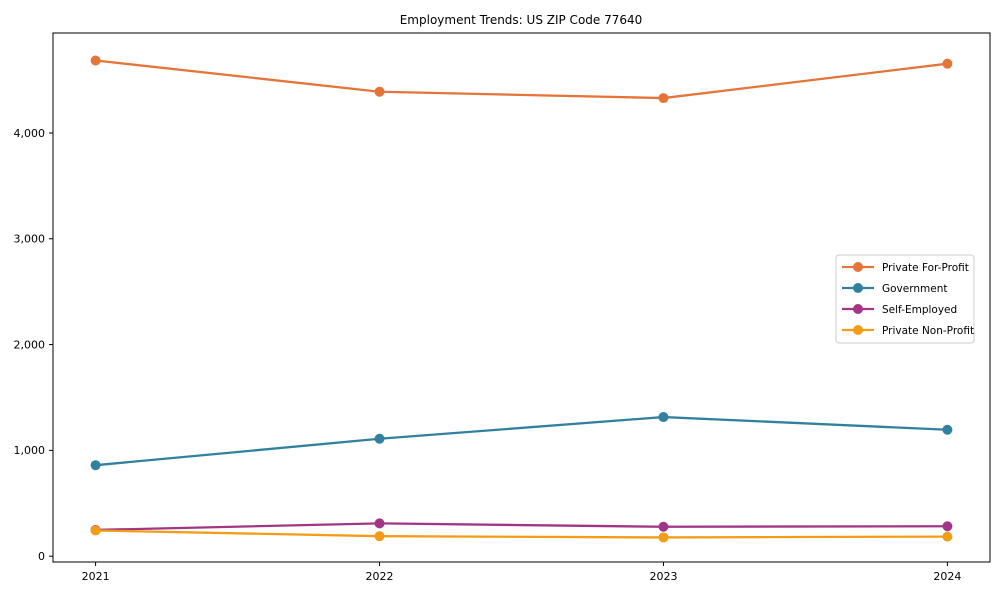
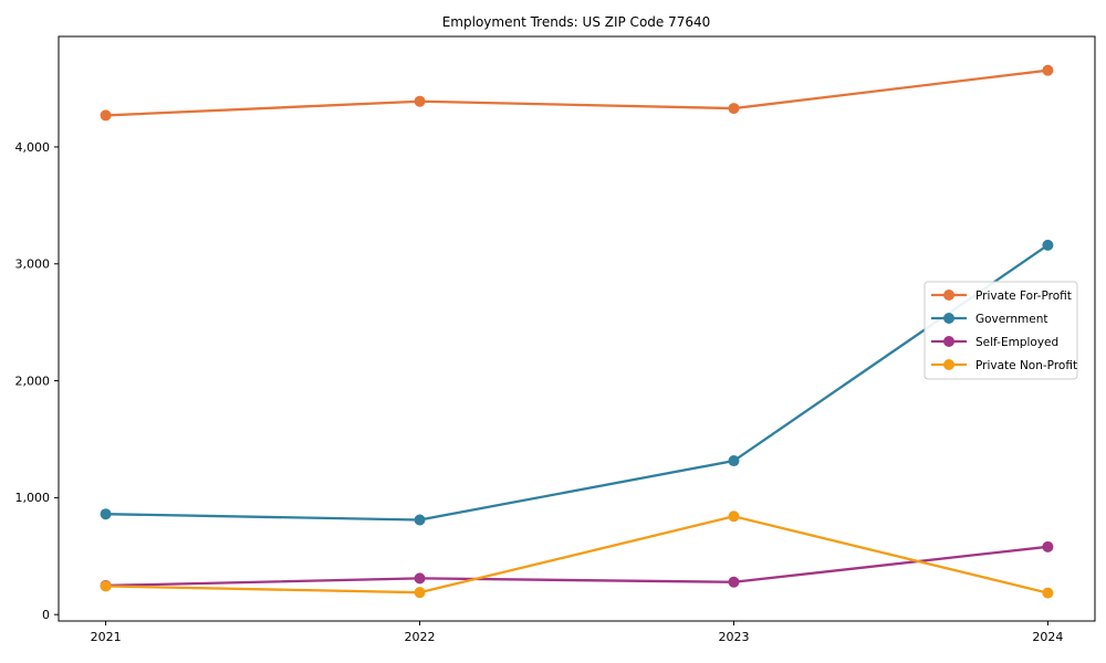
Private For-Profit/2021: 4680 -> 4270
Government/2022: 1110 -> 810
Private Non-Profit/2023: 180 -> 840
Government/2024: 1200 -> 3160
Self-Employed/2024: 280 -> 580
